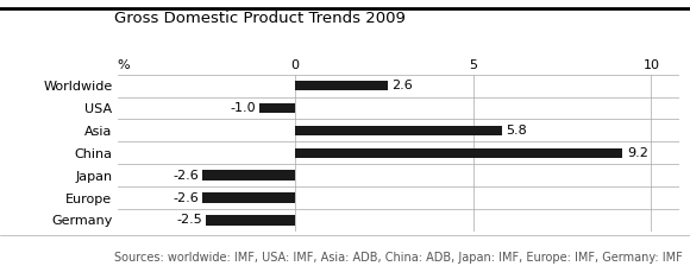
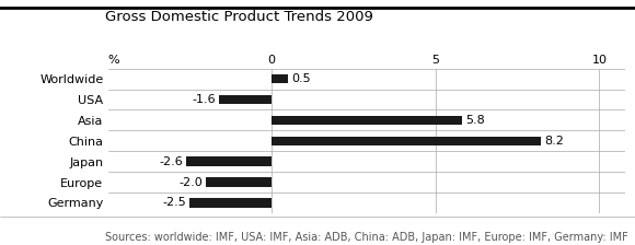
Worldwide: 2.6 -> 0.5
USA: -1.0 -> -1.6
China: 9.2 -> 8.2
Europe: -2.6 -> -2.0
